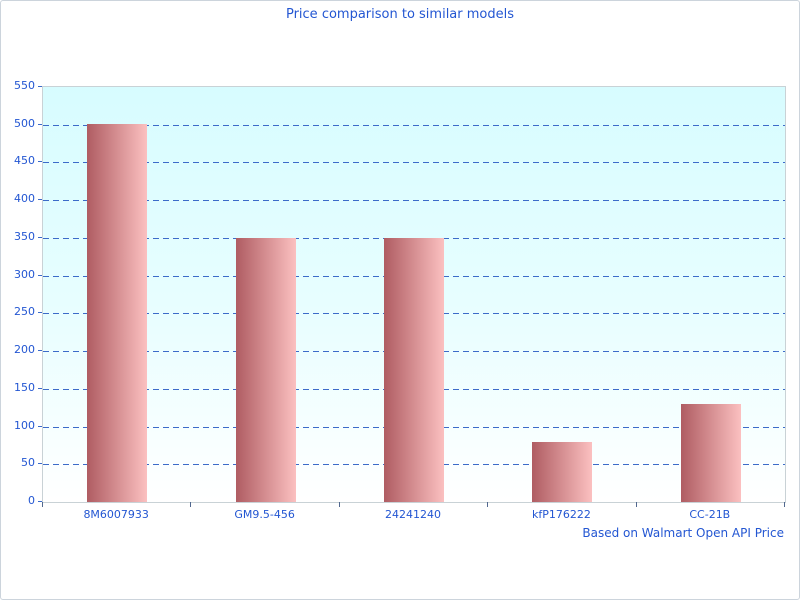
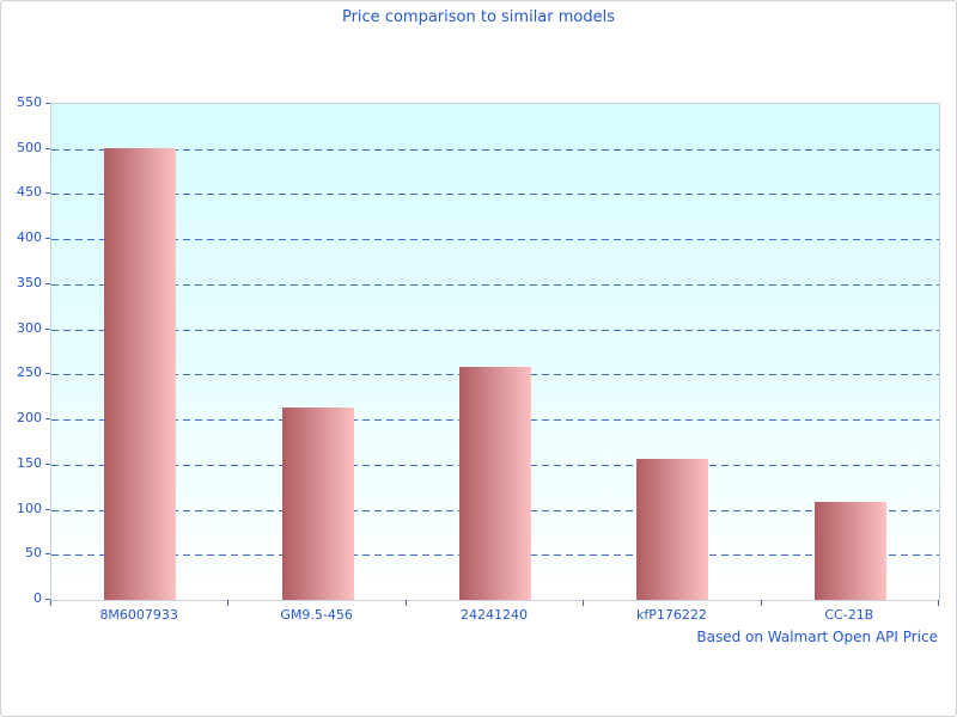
GM9.5-456: 350 -> 210
24241240: 350 -> 260
kfP176222: 80 -> 160
CC-21B: 130 -> 110
